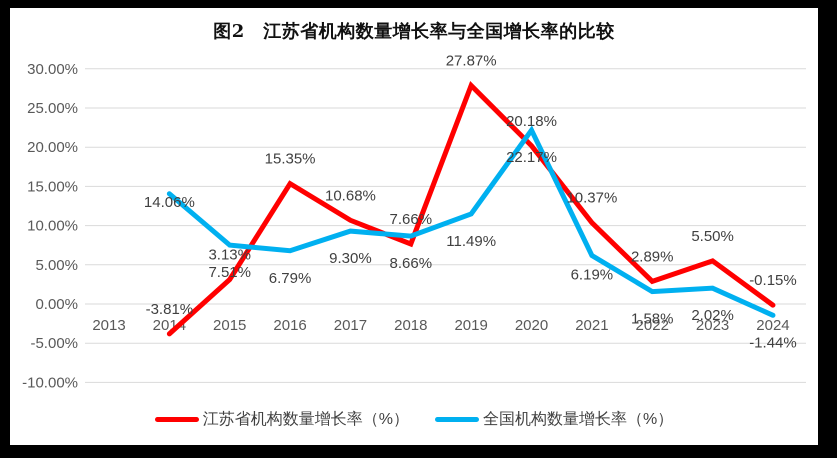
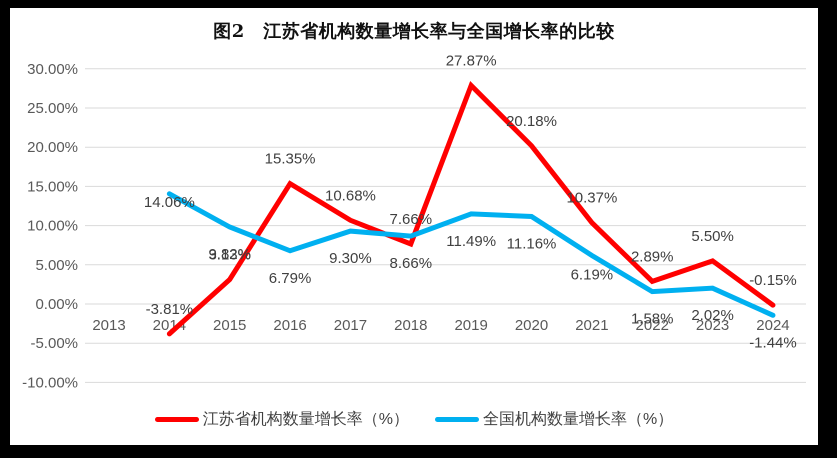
全国机构数量增长率（%）/2015: 7.51% -> 9.82%
全国机构数量增长率（%）/2020: 22.17% -> 11.16%
